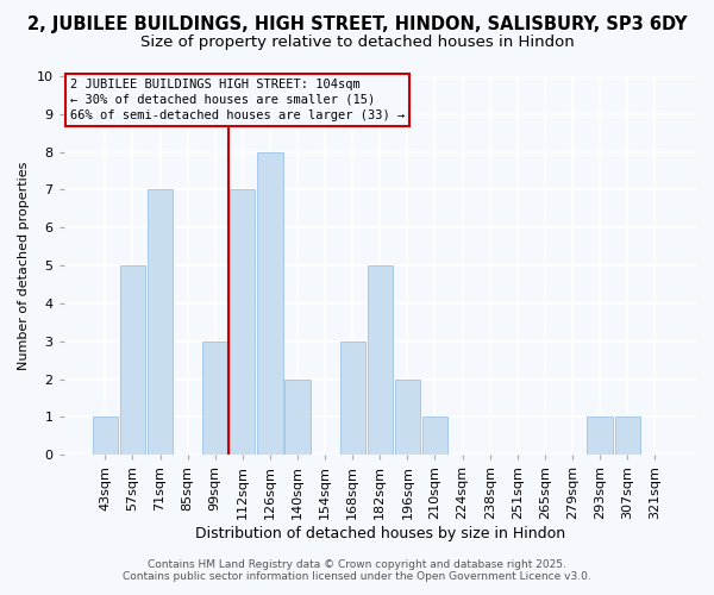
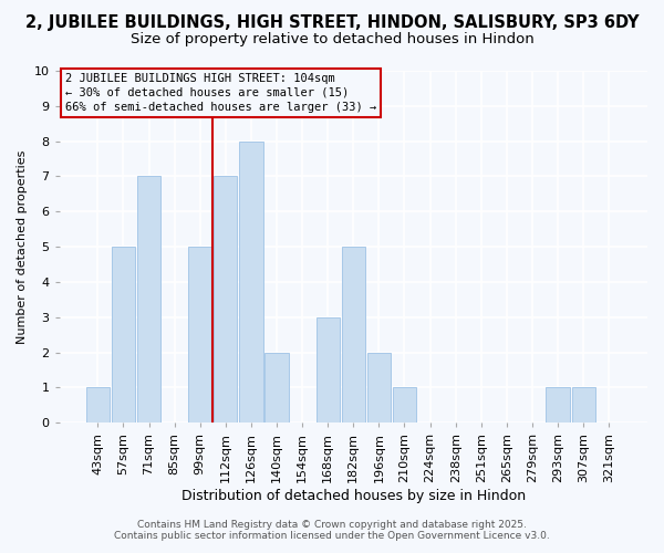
99sqm: 3 -> 5
